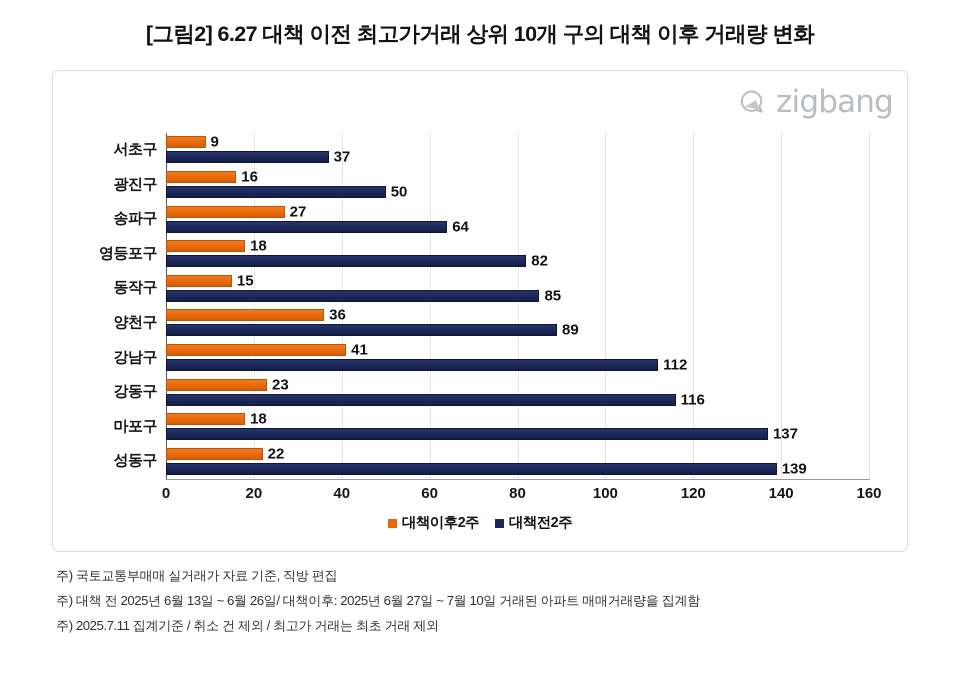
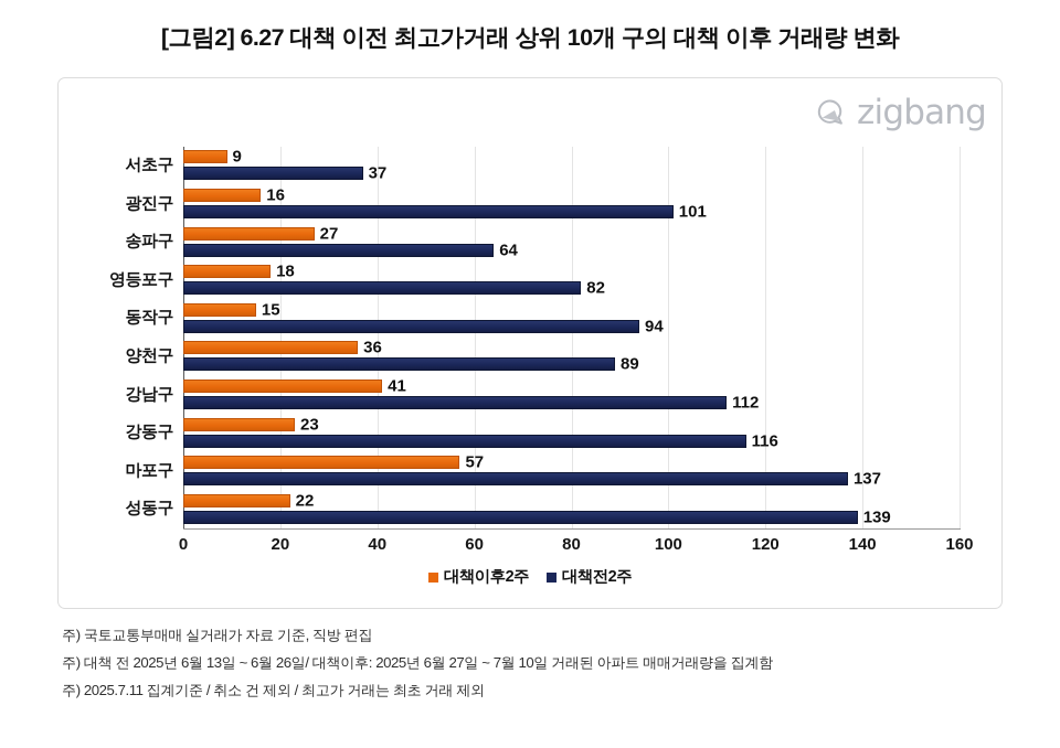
대책전2주/광진구: 50 -> 101
대책전2주/동작구: 85 -> 94
대책이후2주/마포구: 18 -> 57
